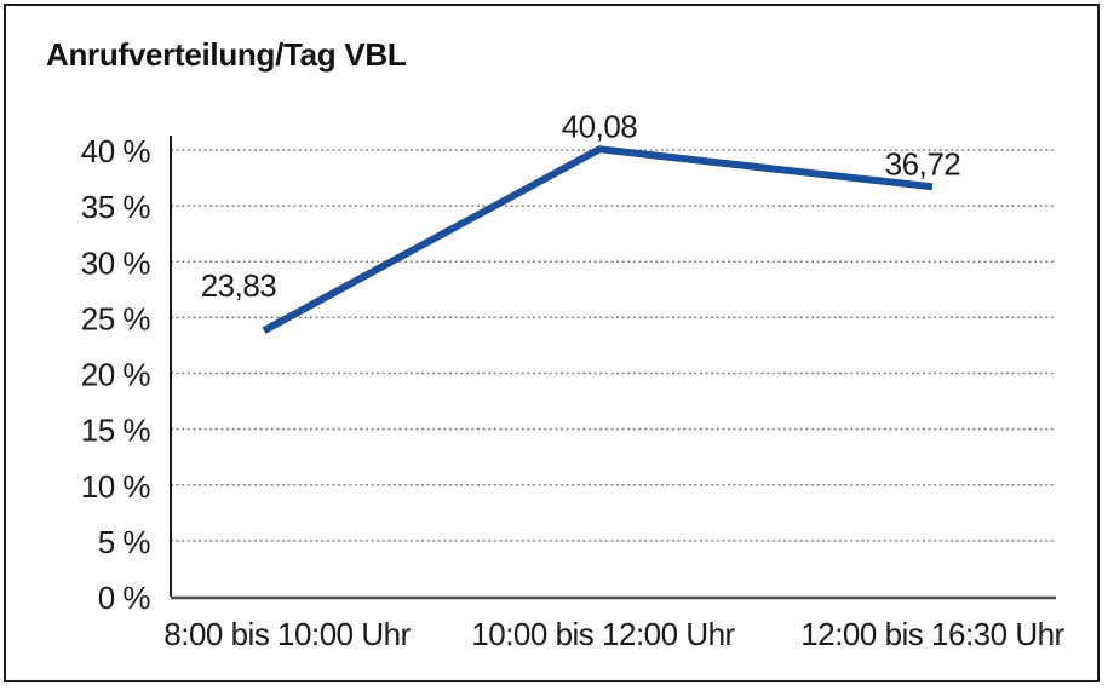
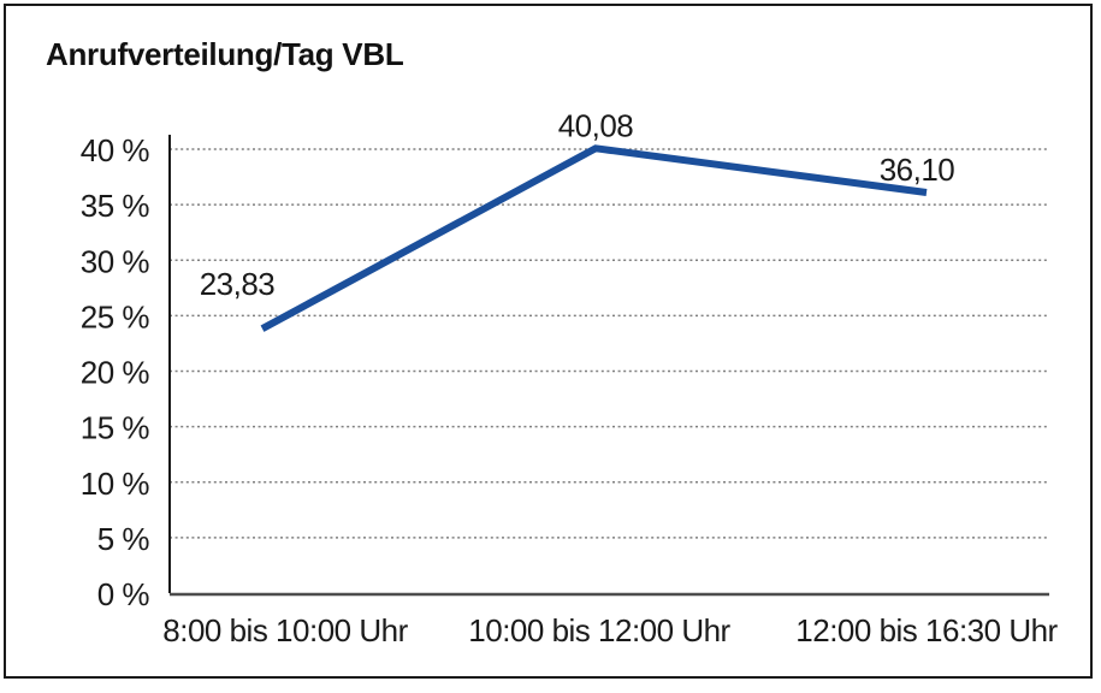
12:00 bis 16:30 Uhr: 36,72 -> 36,10
